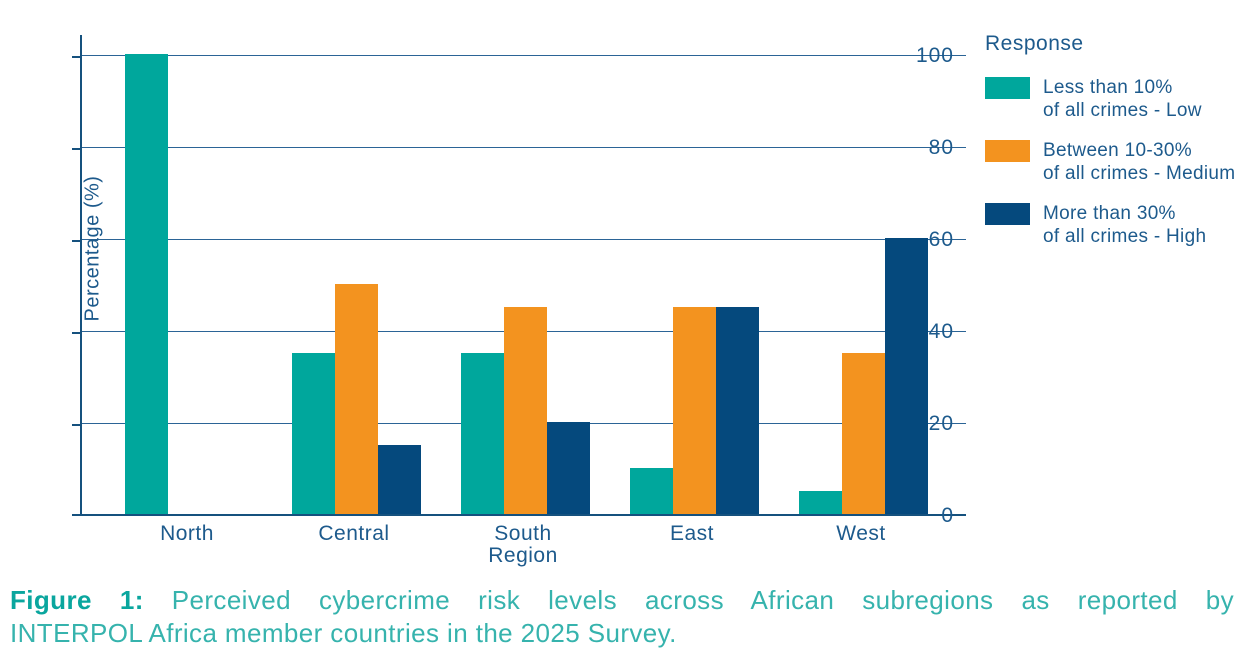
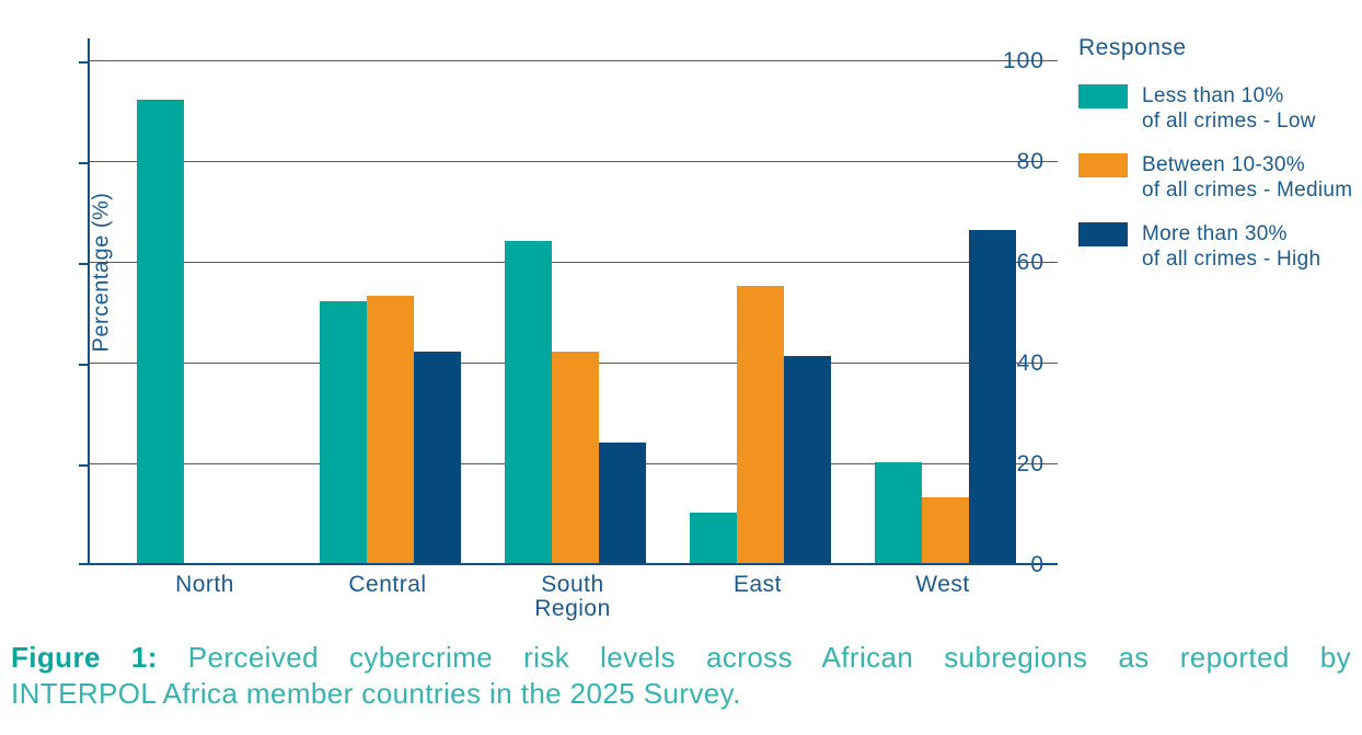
Less than 10% of all crimes - Low/North: 100 -> 92
Less than 10% of all crimes - Low/Central: 35 -> 52
Between 10-30% of all crimes - Medium/Central: 50 -> 53
More than 30% of all crimes - High/Central: 15 -> 42
Less than 10% of all crimes - Low/South: 35 -> 64
Between 10-30% of all crimes - Medium/South: 45 -> 42
More than 30% of all crimes - High/South: 20 -> 24
Between 10-30% of all crimes - Medium/East: 45 -> 55
More than 30% of all crimes - High/East: 45 -> 41
Less than 10% of all crimes - Low/West: 5 -> 20
Between 10-30% of all crimes - Medium/West: 35 -> 13
More than 30% of all crimes - High/West: 60 -> 66
